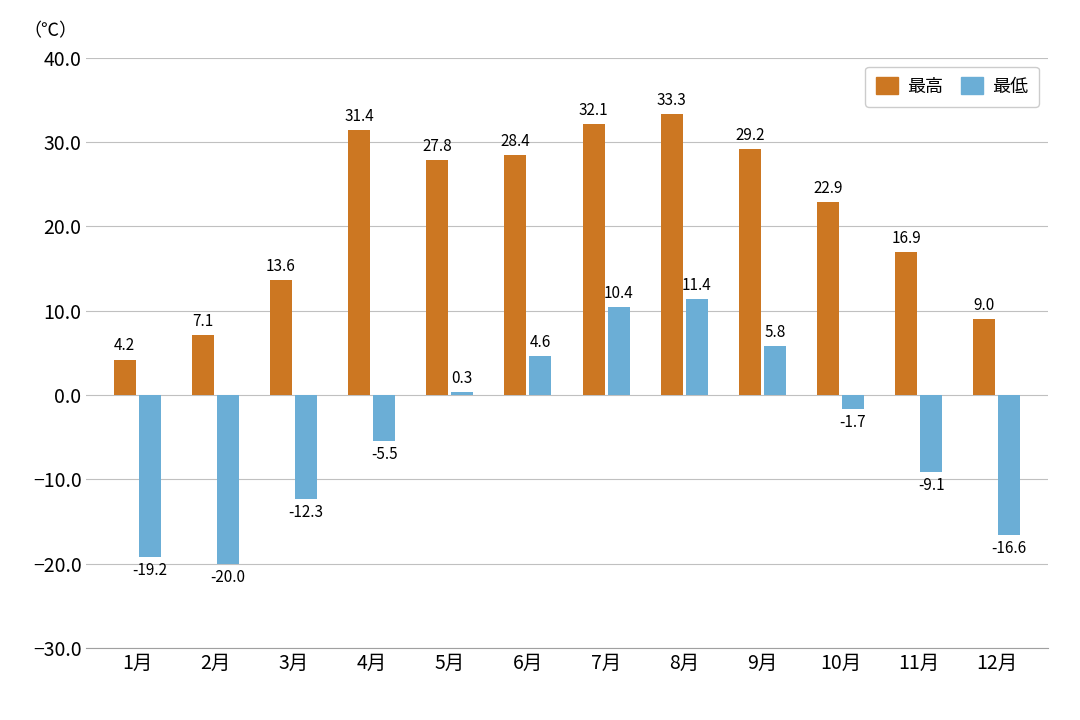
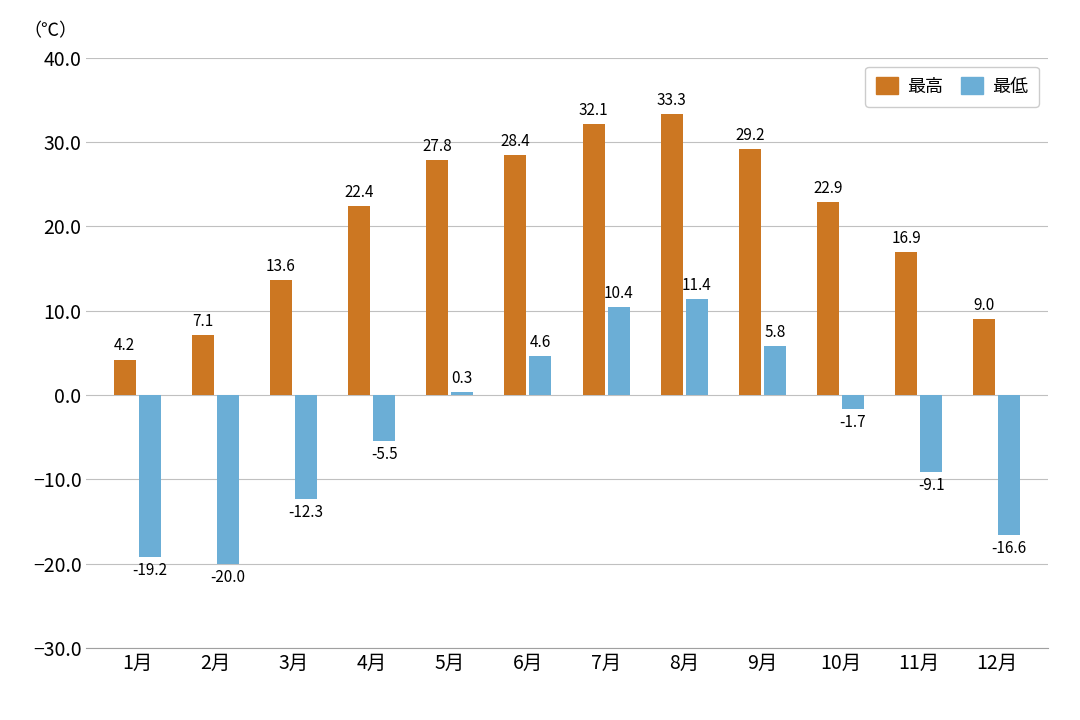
最高/4月: 31.4 -> 22.4
